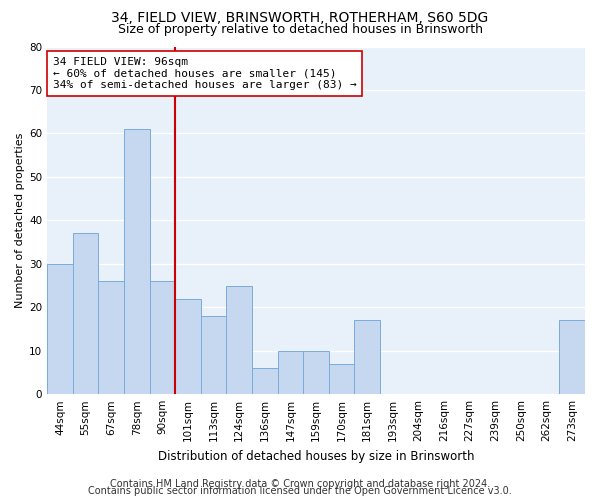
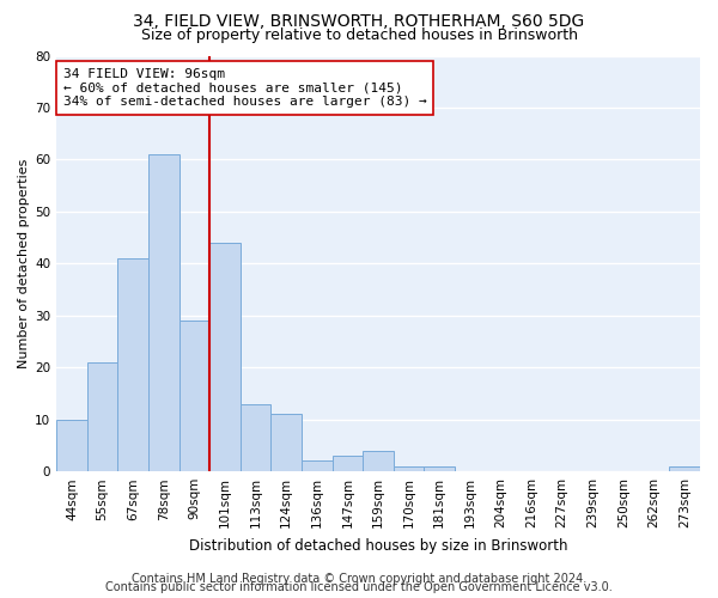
44sqm: 30 -> 10
55sqm: 37 -> 21
67sqm: 26 -> 41
90sqm: 26 -> 29
101sqm: 22 -> 44
113sqm: 18 -> 13
124sqm: 25 -> 11
136sqm: 6 -> 2
147sqm: 10 -> 3
159sqm: 10 -> 4
170sqm: 7 -> 1
181sqm: 17 -> 1
273sqm: 17 -> 1
